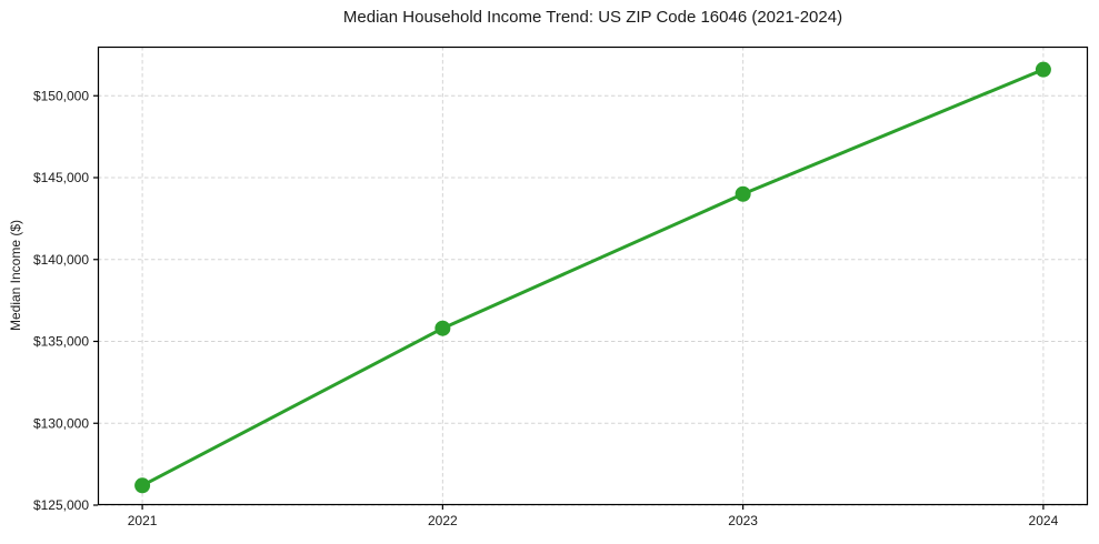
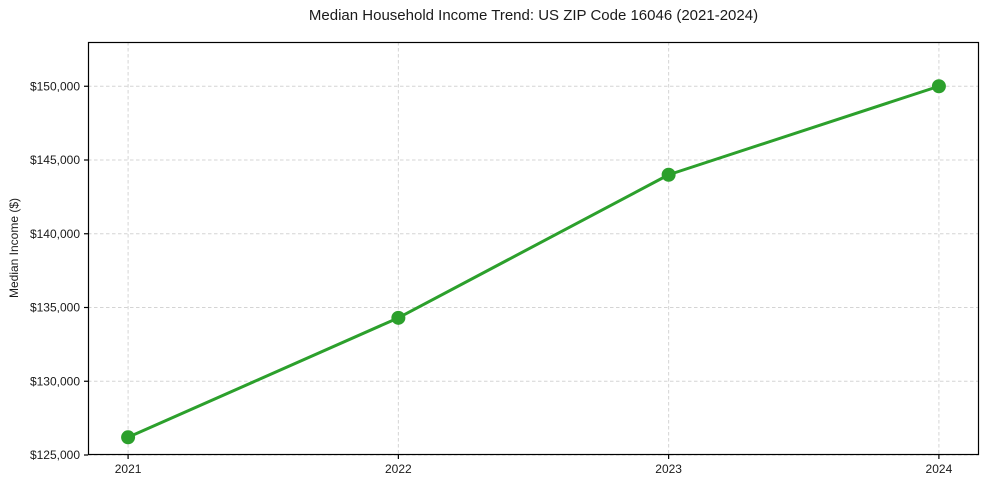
2022: $135800 -> $134300
2024: $151600 -> $150000
